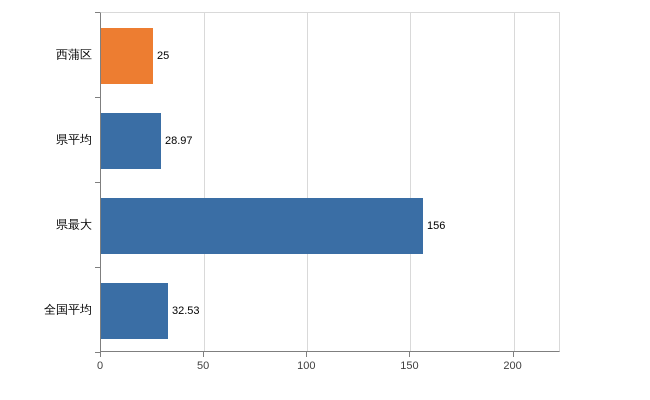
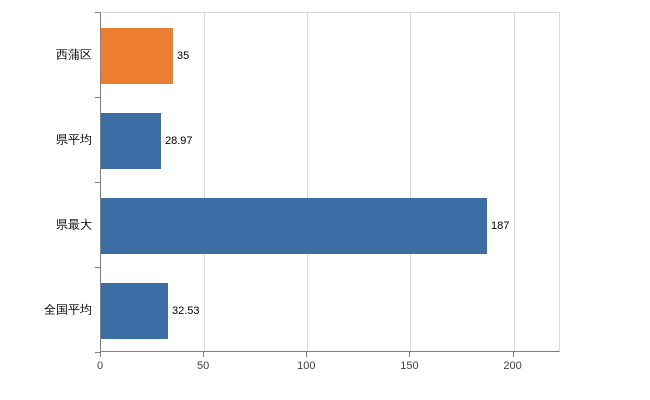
西蒲区: 25 -> 35
県最大: 156 -> 187
